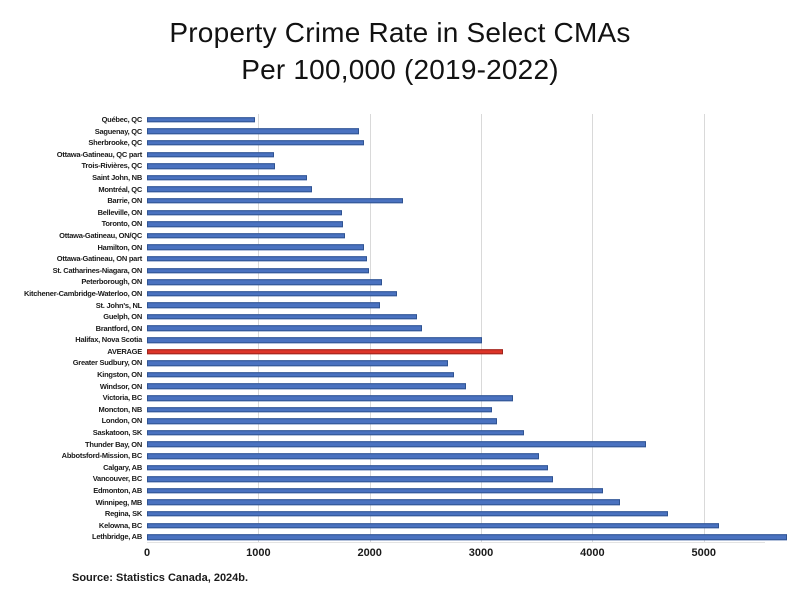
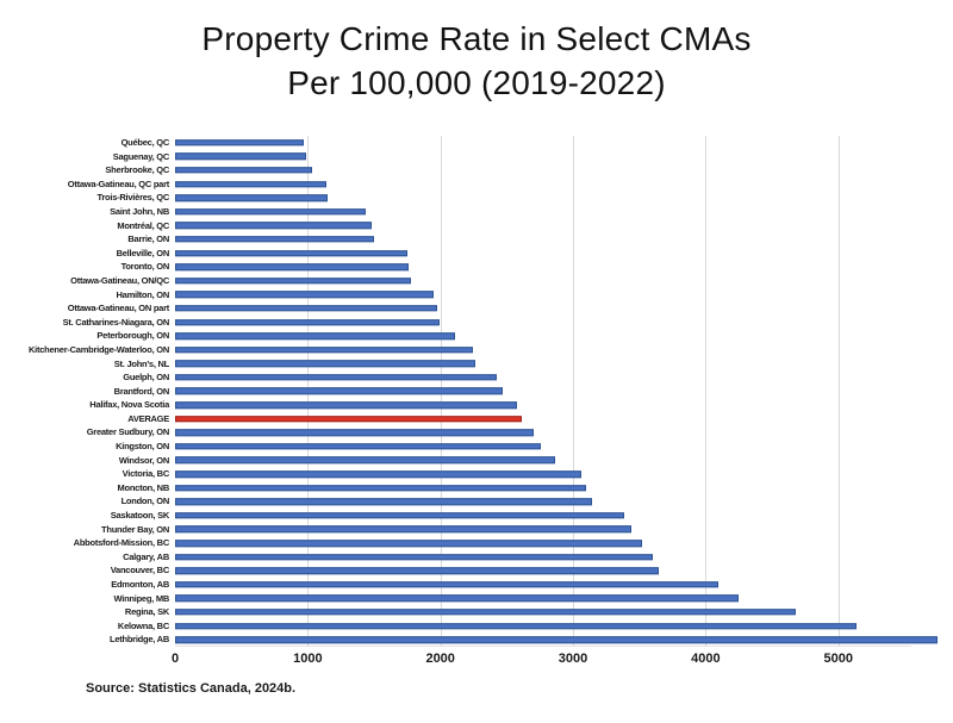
Saguenay, QC: 1830 -> 950
Sherbrooke, QC: 1870 -> 990
Barrie, ON: 2210 -> 1440
St. John's, NL: 2010 -> 2180
Halifax, Nova Scotia: 2890 -> 2480
AVERAGE: 3070 -> 2510
Victoria, BC: 3160 -> 2940
Thunder Bay, ON: 4310 -> 3300
